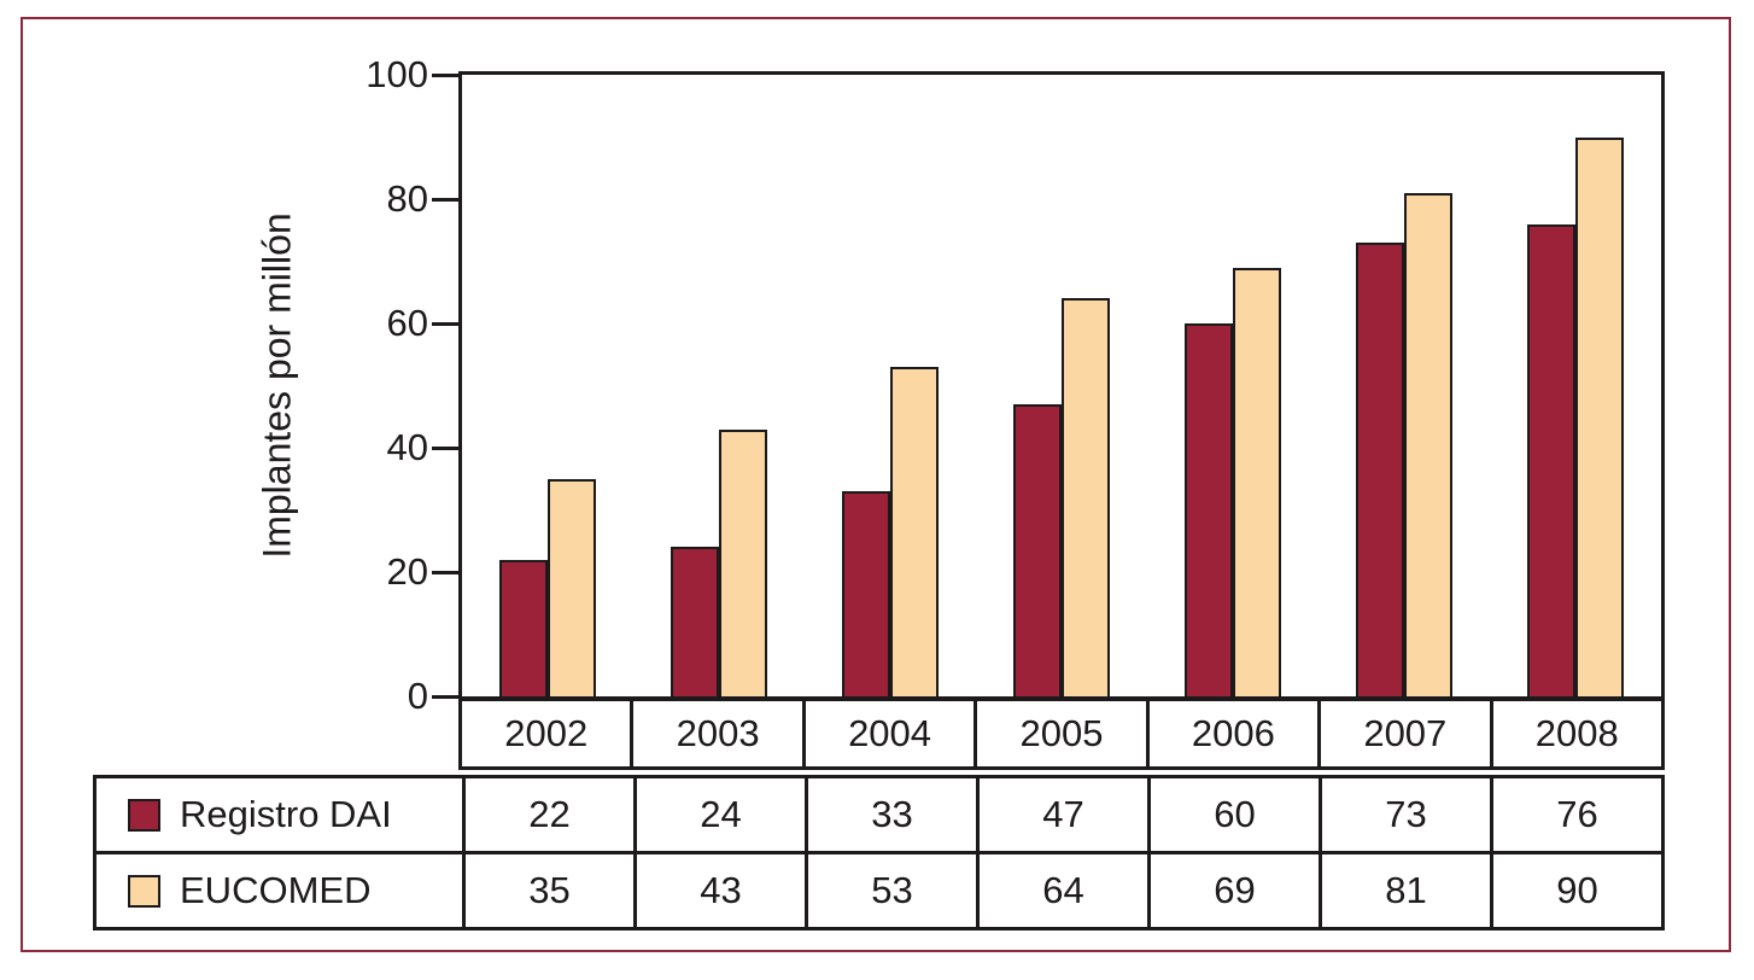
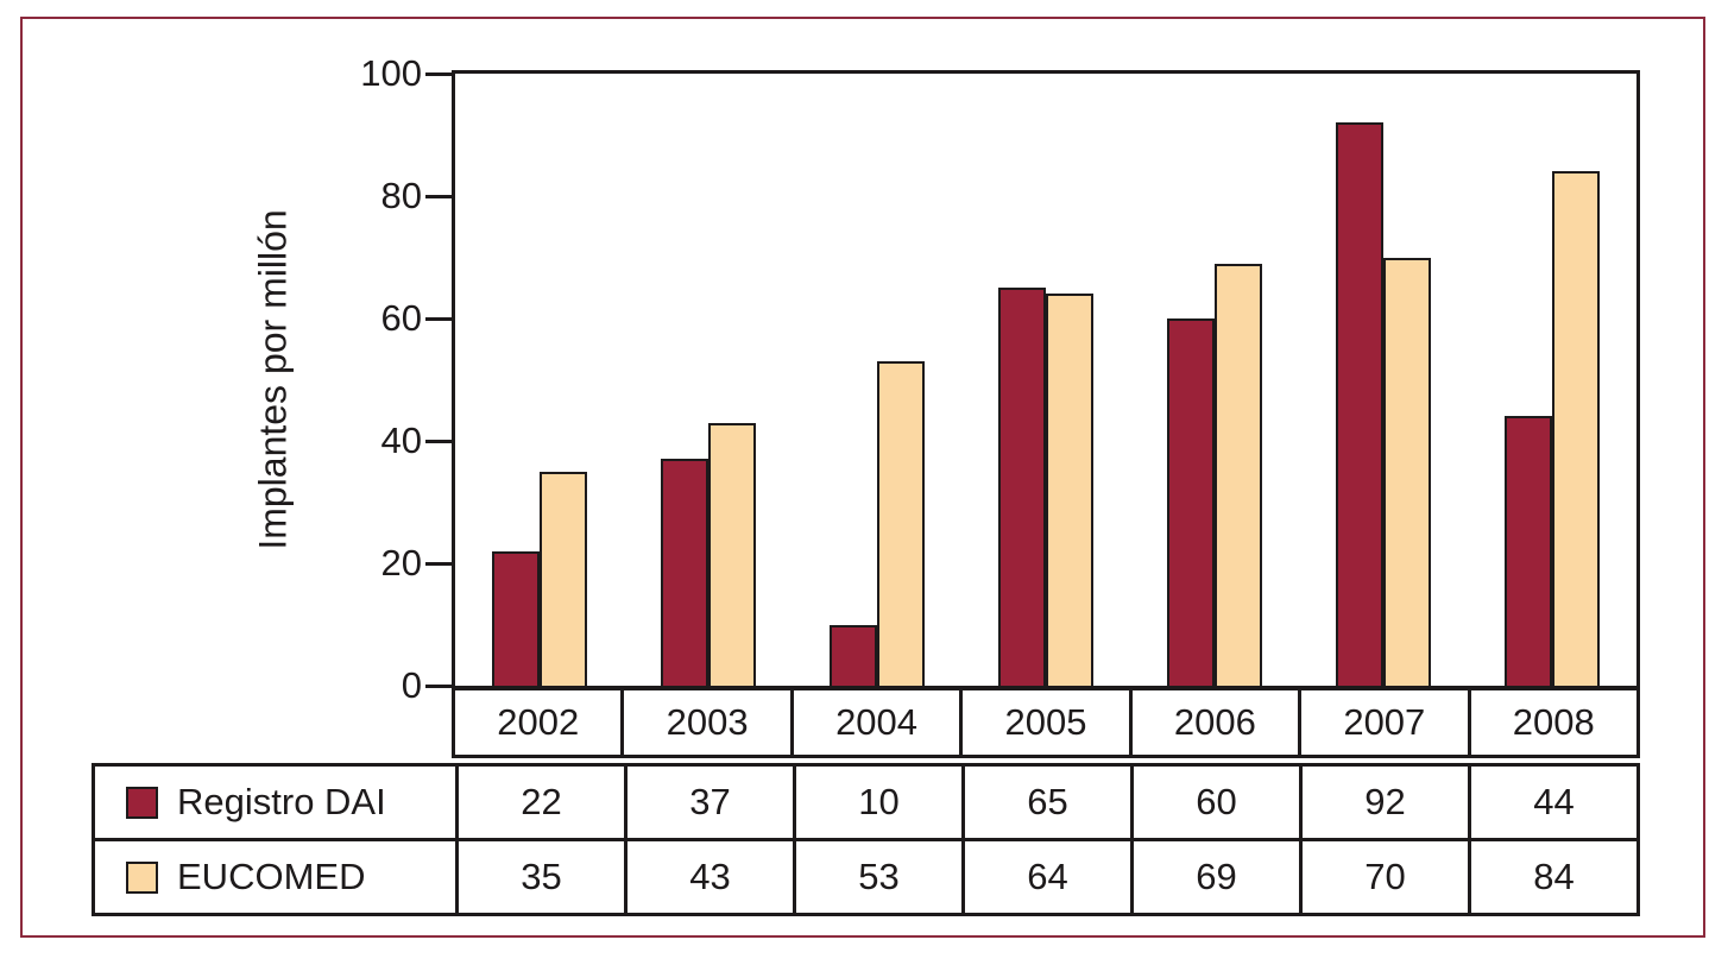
Registro DAI/2003: 24 -> 37
Registro DAI/2004: 33 -> 10
Registro DAI/2005: 47 -> 65
Registro DAI/2007: 73 -> 92
EUCOMED/2007: 81 -> 70
Registro DAI/2008: 76 -> 44
EUCOMED/2008: 90 -> 84
